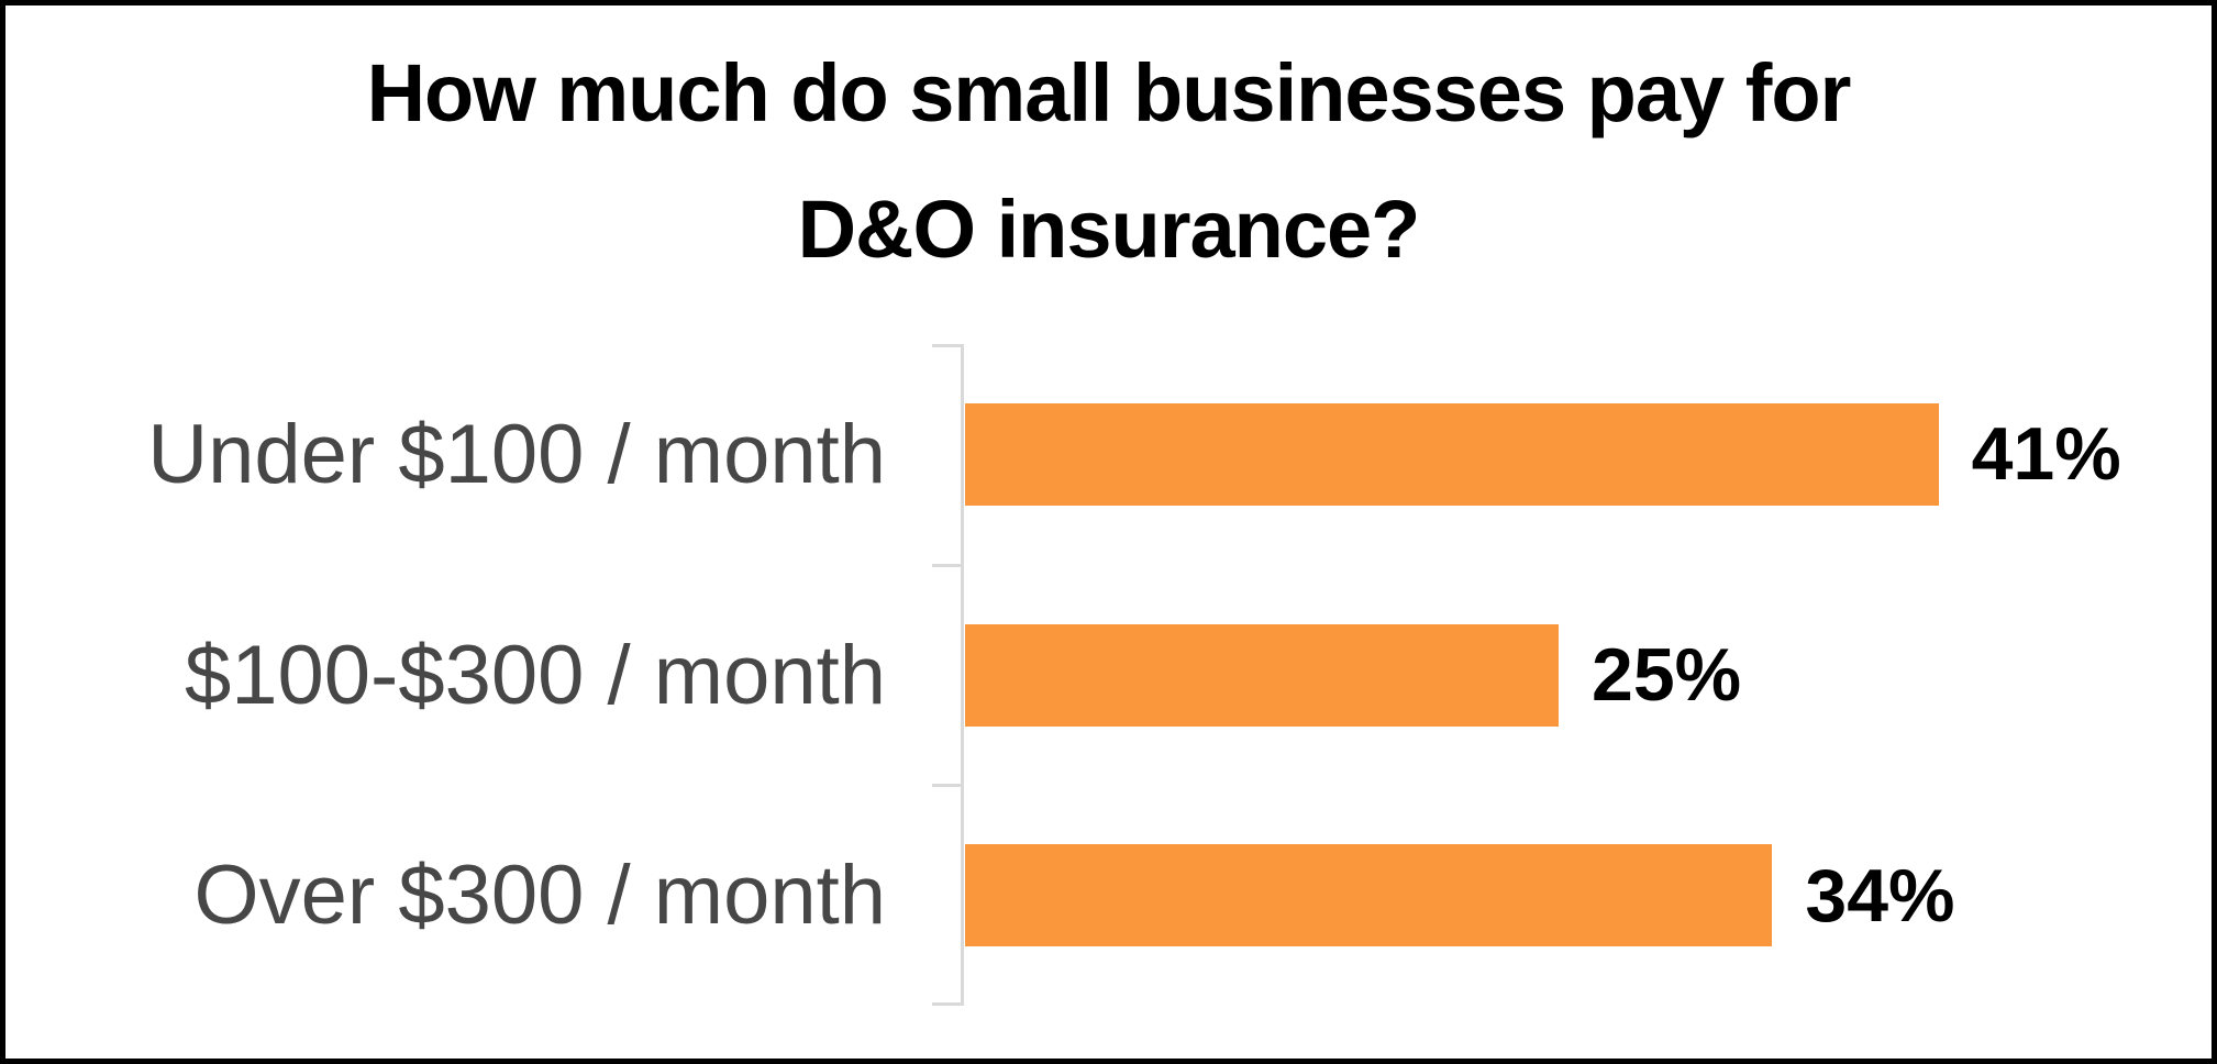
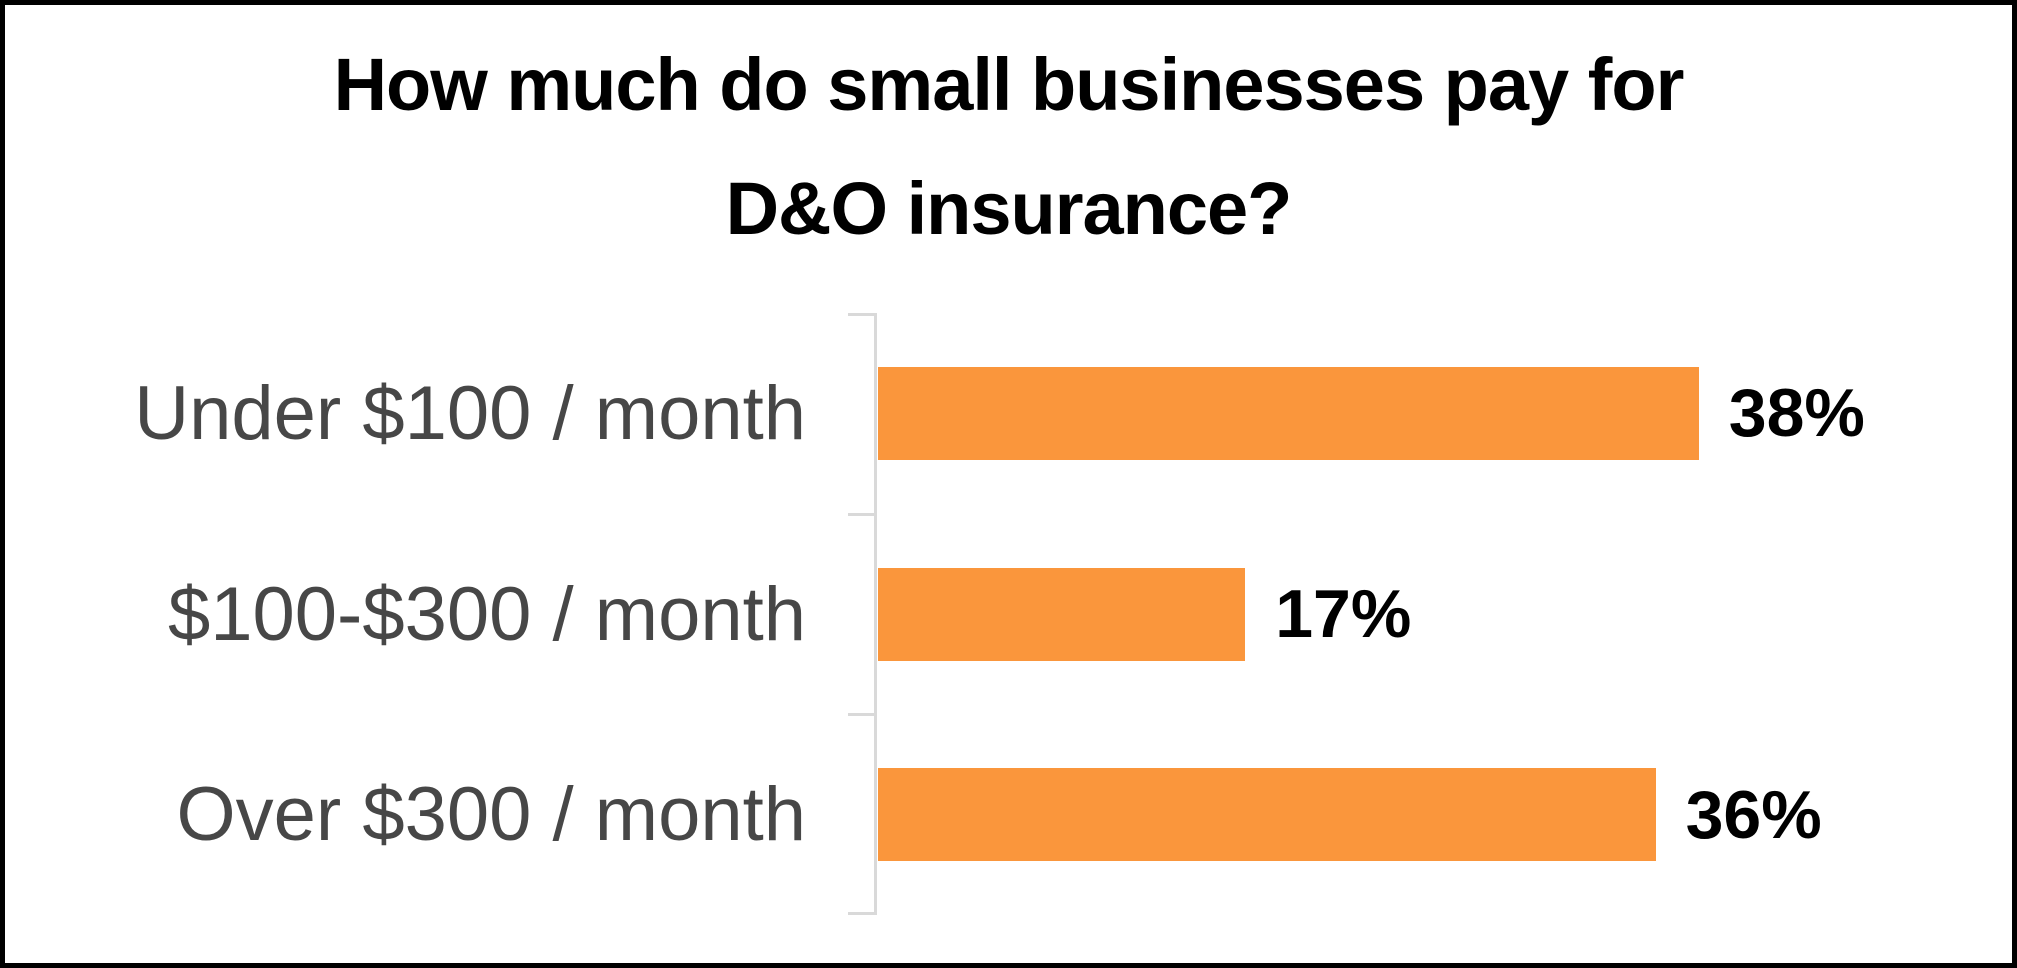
Under $100 / month: 41% -> 38%
$100-$300 / month: 25% -> 17%
Over $300 / month: 34% -> 36%
